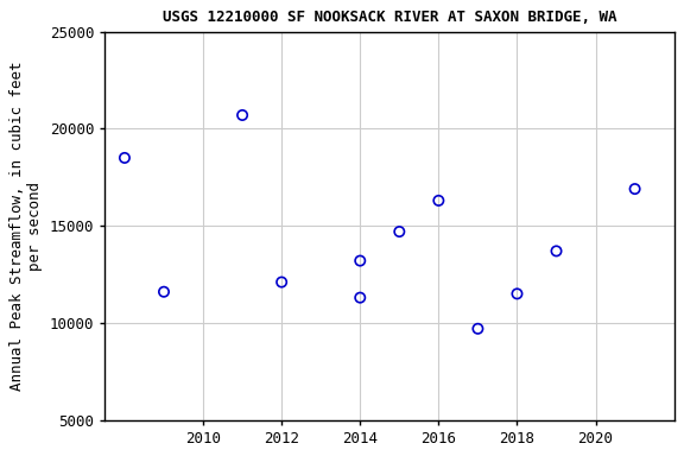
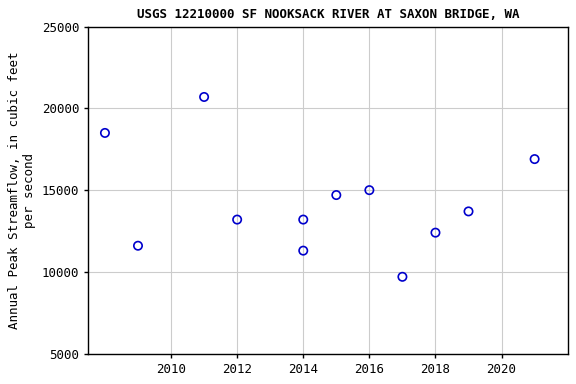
2012: 12100 -> 13200
2016: 16300 -> 15000
2018: 11500 -> 12400
